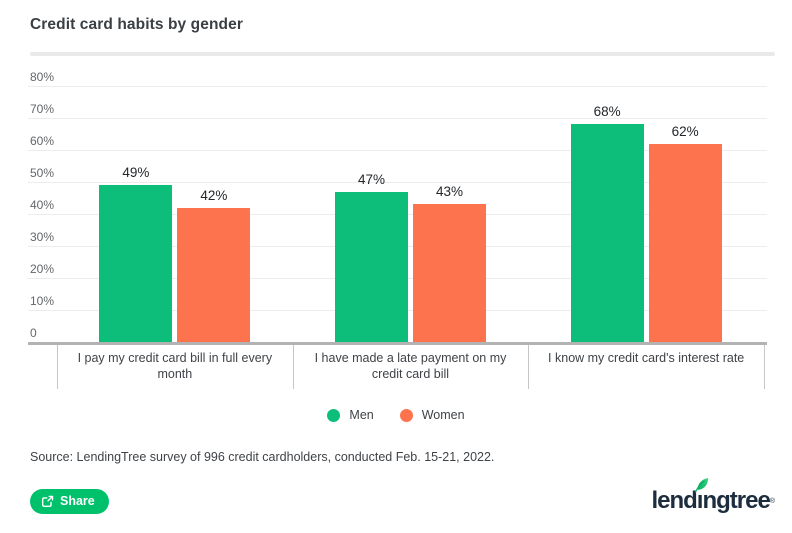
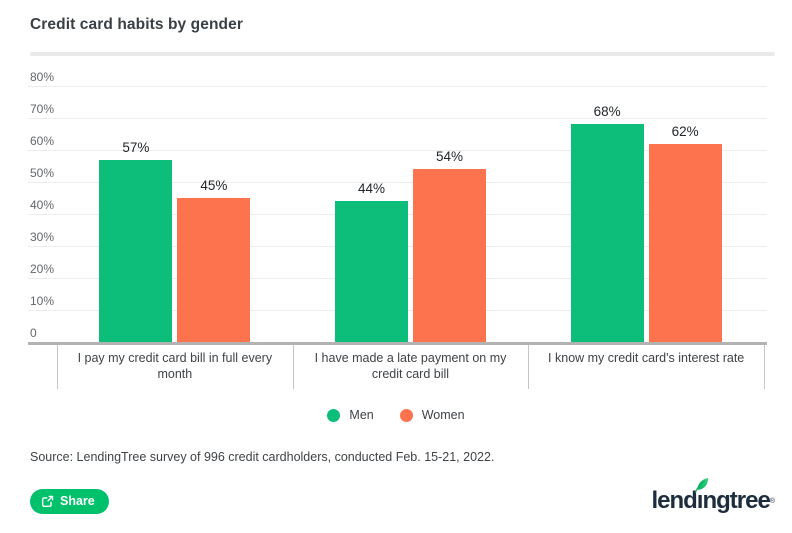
Men/I pay my credit card bill in full every month: 49% -> 57%
Women/I pay my credit card bill in full every month: 42% -> 45%
Men/I have made a late payment on my credit card bill: 47% -> 44%
Women/I have made a late payment on my credit card bill: 43% -> 54%
